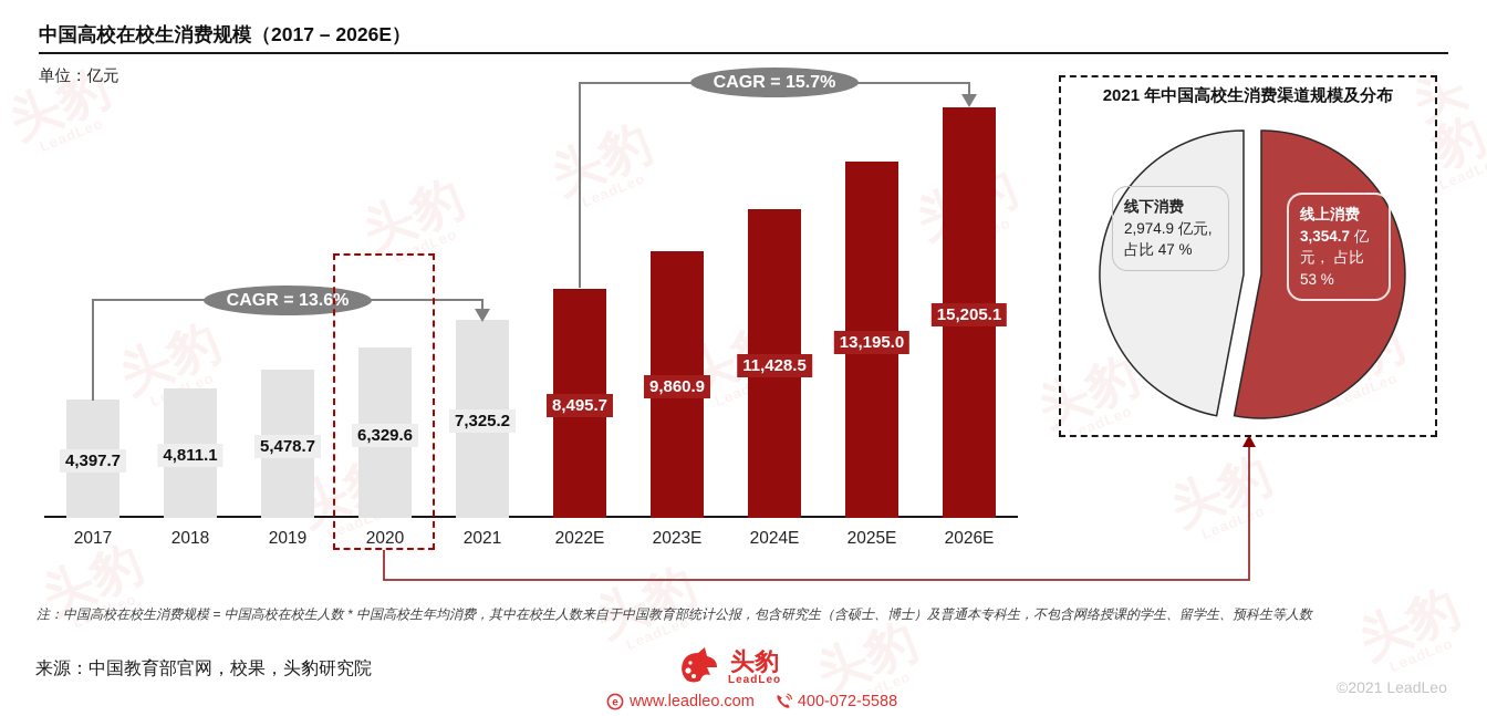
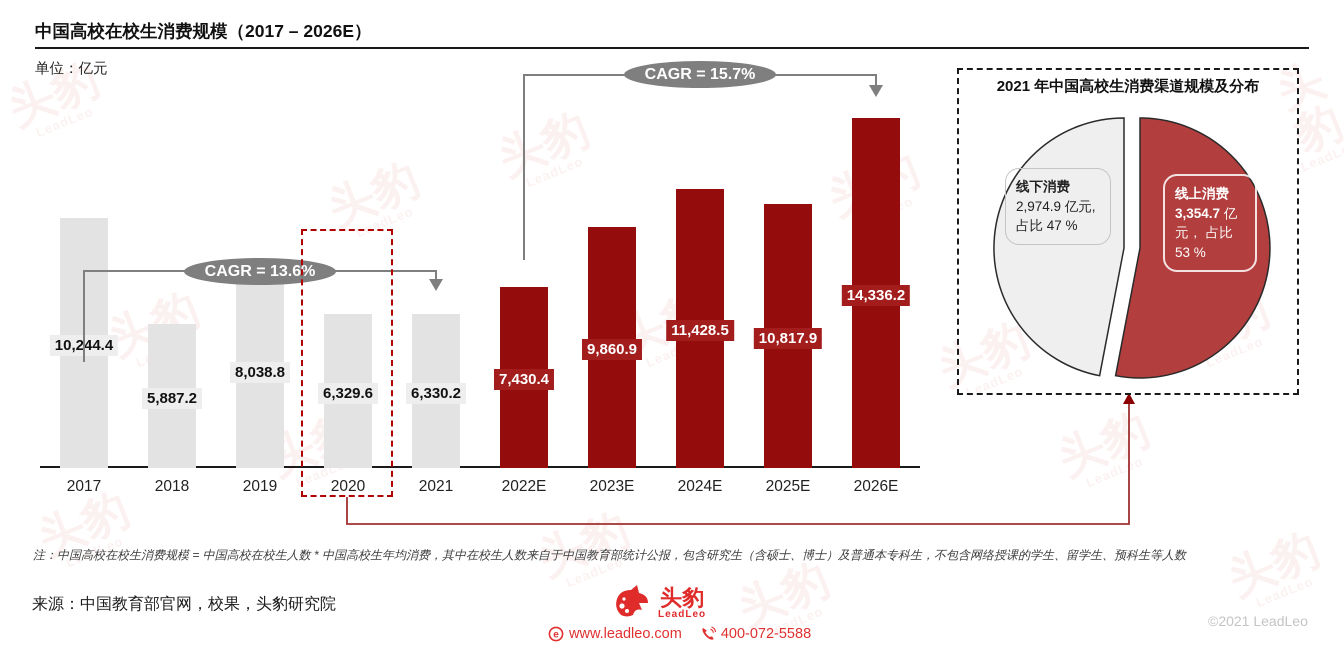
中国高校在校生消费规模（2017 – 2026E）/2017: 4,397.7 -> 10,244.4
中国高校在校生消费规模（2017 – 2026E）/2018: 4,811.1 -> 5,887.2
中国高校在校生消费规模（2017 – 2026E）/2019: 5,478.7 -> 8,038.8
中国高校在校生消费规模（2017 – 2026E）/2021: 7,325.2 -> 6,330.2
中国高校在校生消费规模（2017 – 2026E）/2022E: 8,495.7 -> 7,430.4
中国高校在校生消费规模（2017 – 2026E）/2025E: 13,195.0 -> 10,817.9
中国高校在校生消费规模（2017 – 2026E）/2026E: 15,205.1 -> 14,336.2
